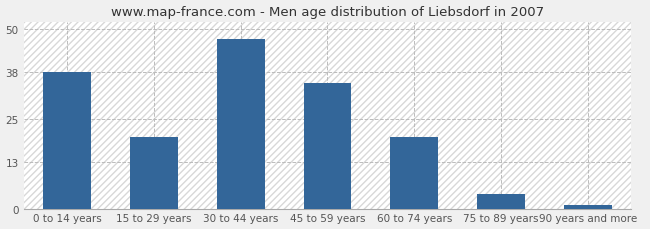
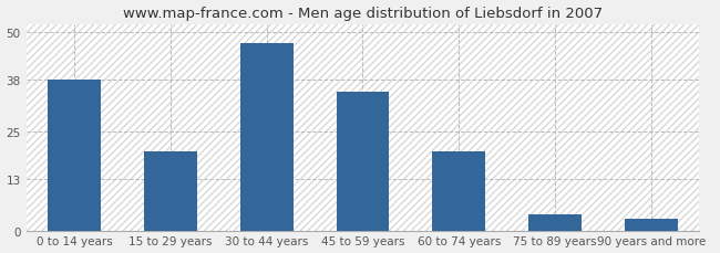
90 years and more: 1 -> 3
